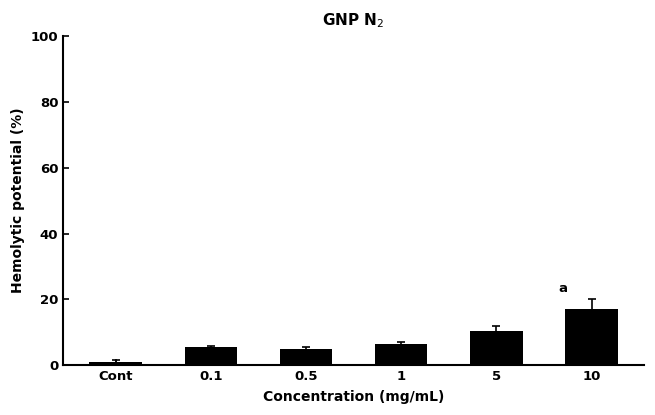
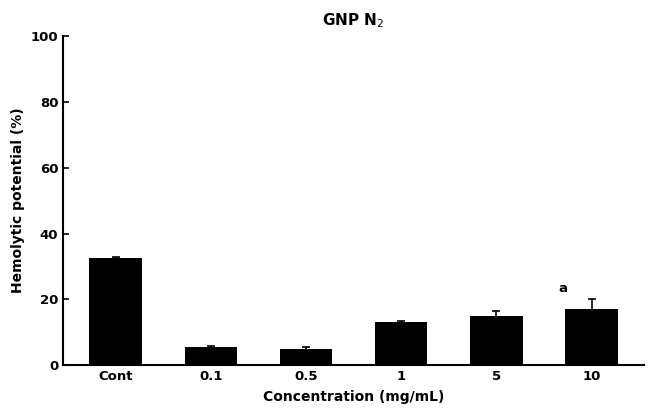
Cont: 1.0 -> 32.5
1: 6.5 -> 13.0
5: 10.5 -> 15.0
